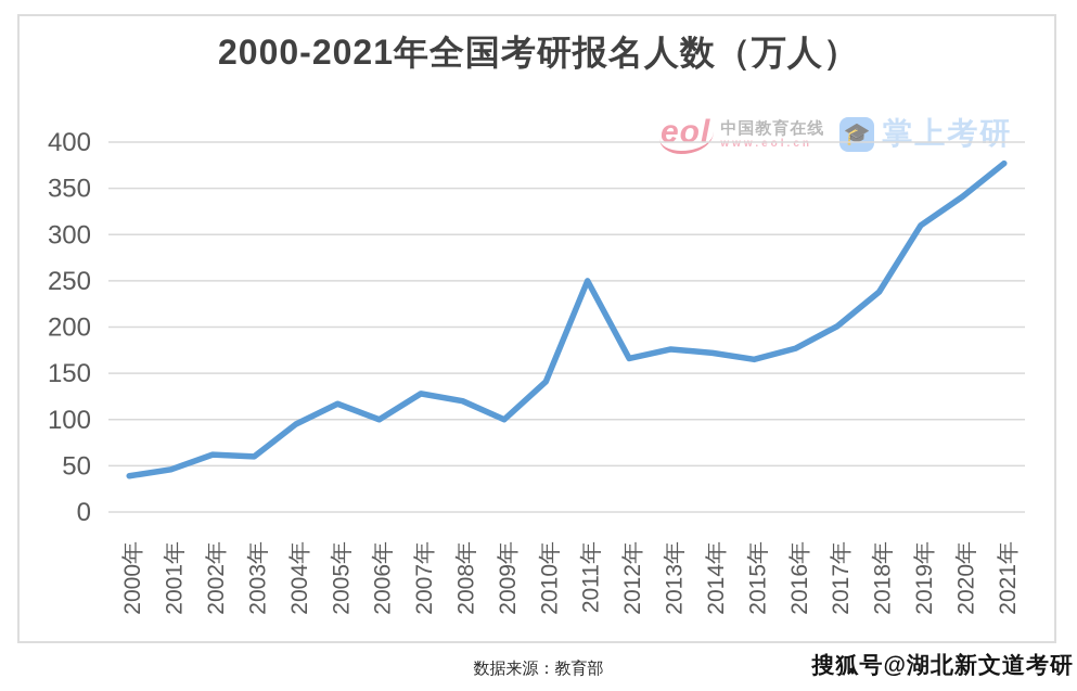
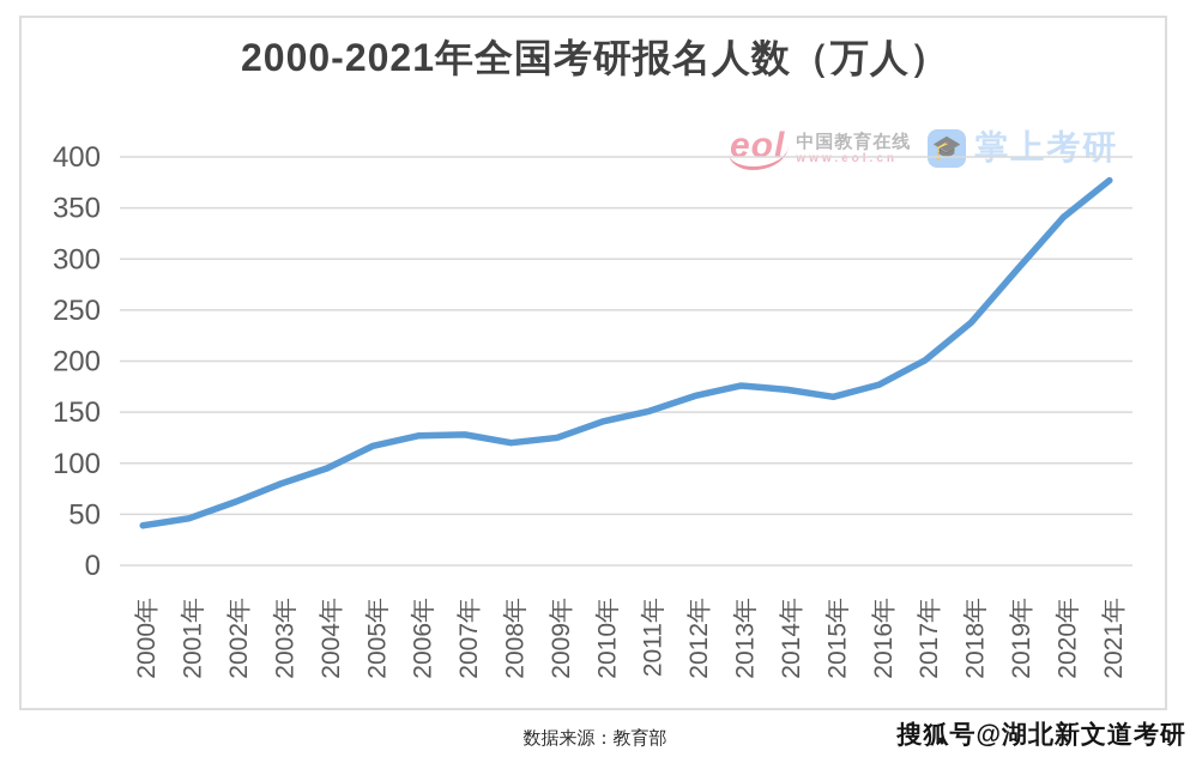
2003年: 60 -> 80
2006年: 100 -> 130
2009年: 100 -> 120
2011年: 250 -> 150
2019年: 310 -> 290
